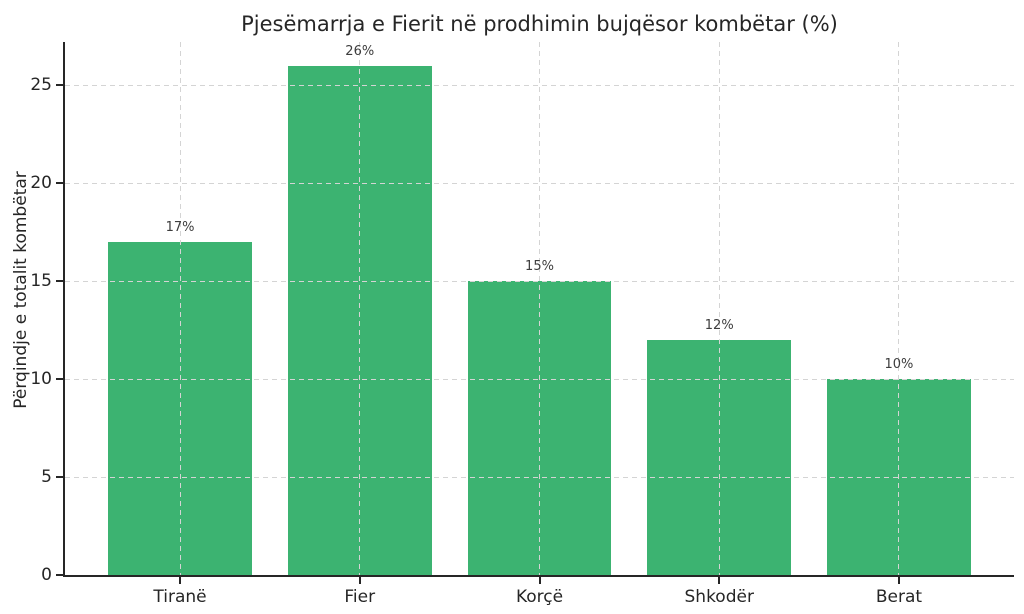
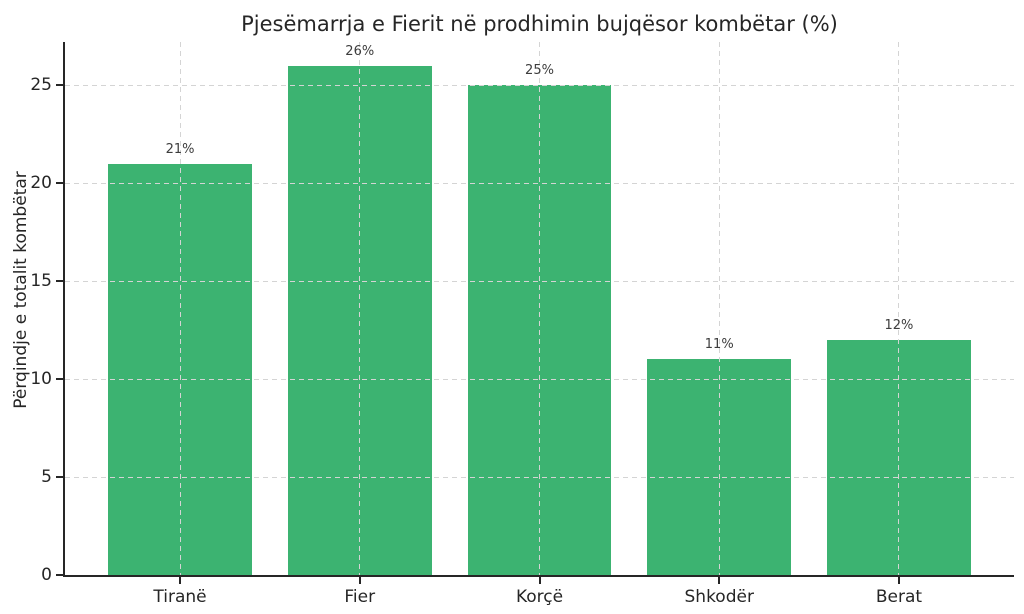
Tiranë: 17% -> 21%
Korçë: 15% -> 25%
Shkodër: 12% -> 11%
Berat: 10% -> 12%
